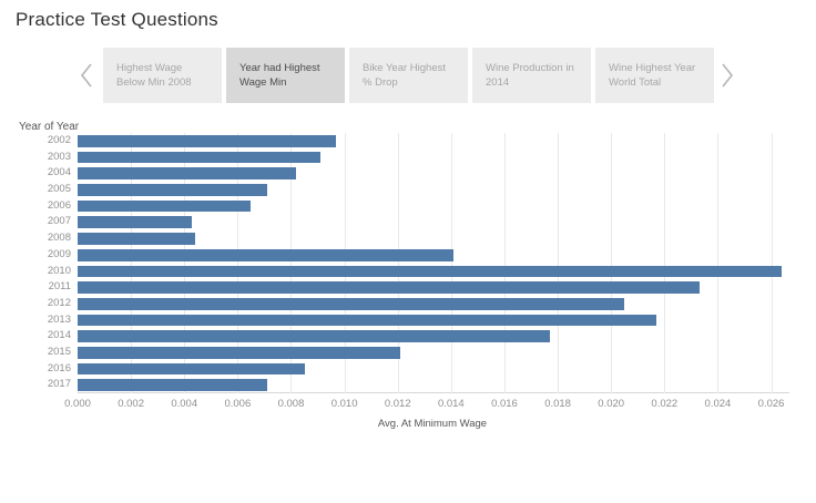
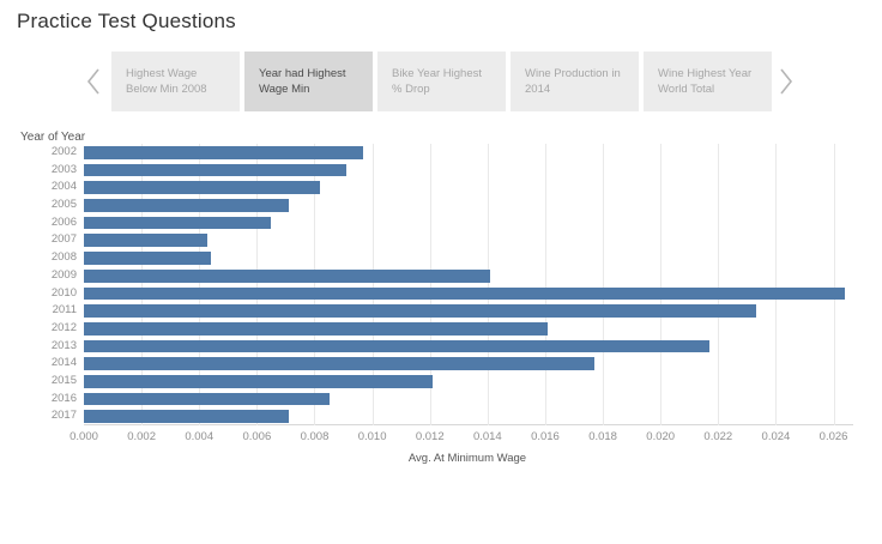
2012: 0.0205 -> 0.0161
